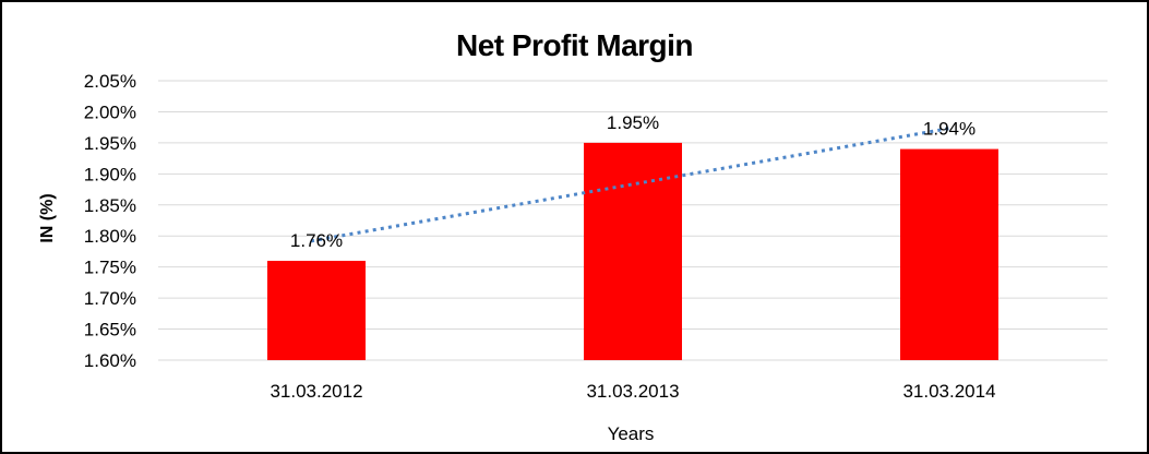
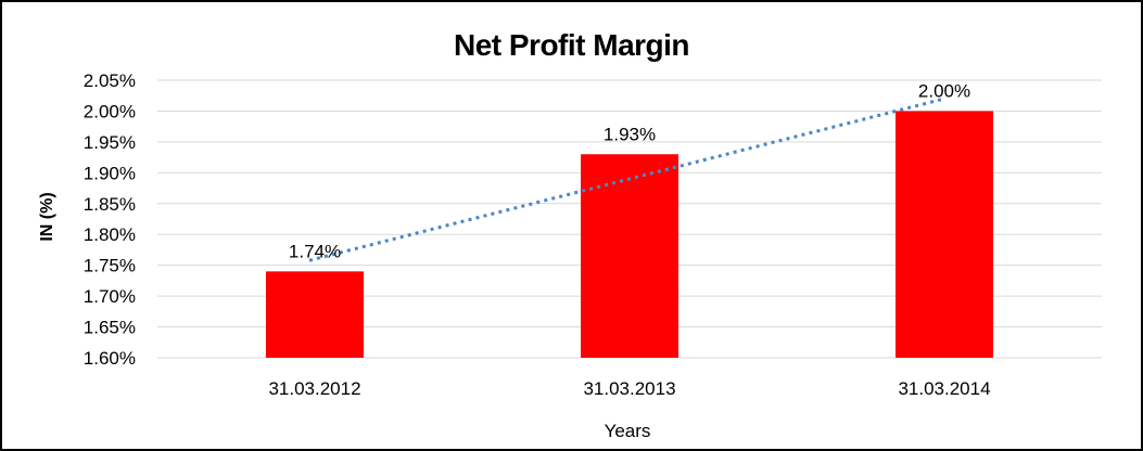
31.03.2012: 1.76% -> 1.74%
31.03.2013: 1.95% -> 1.93%
31.03.2014: 1.94% -> 2.00%
